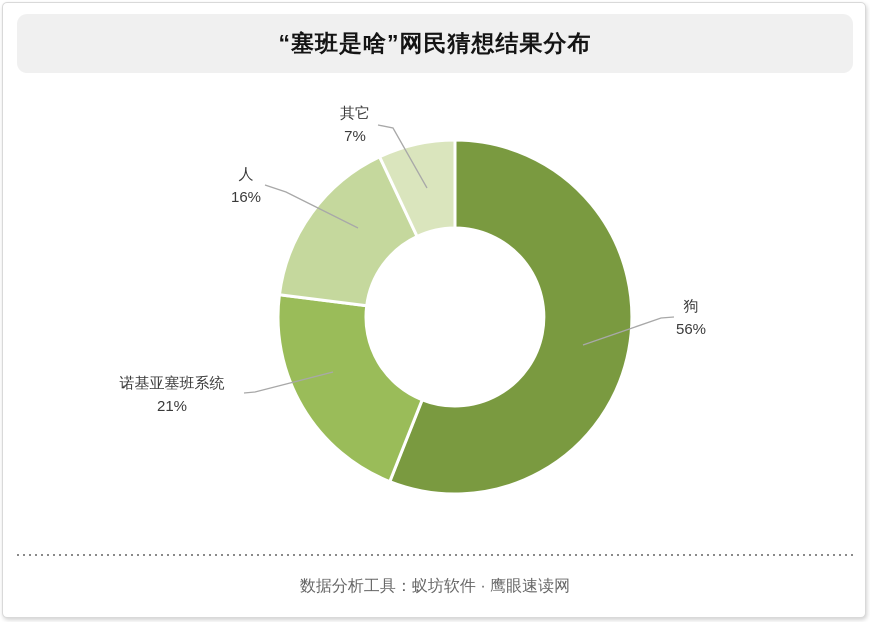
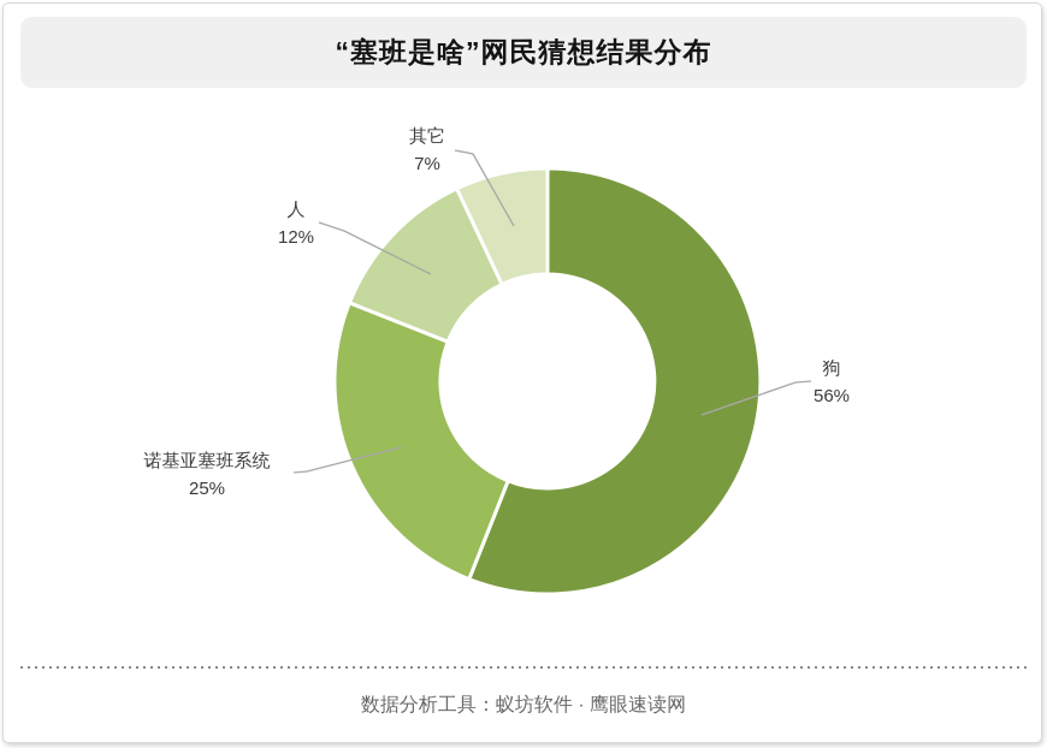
诺基亚塞班系统: 21% -> 25%
人: 16% -> 12%
